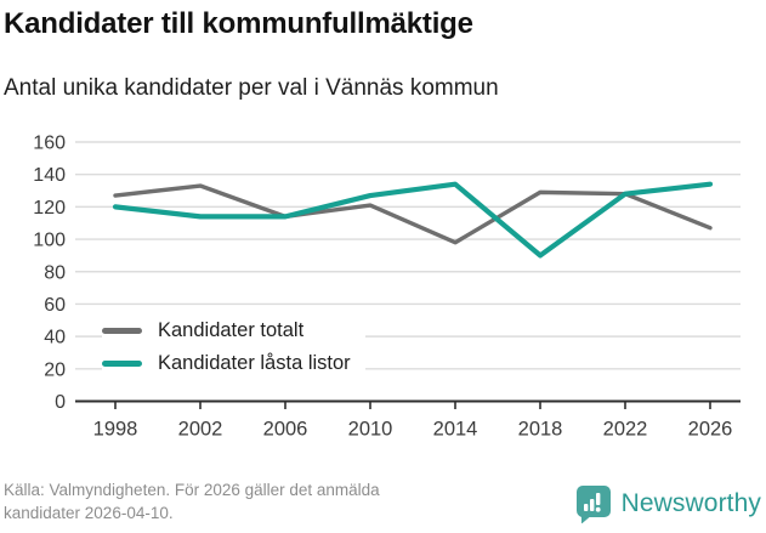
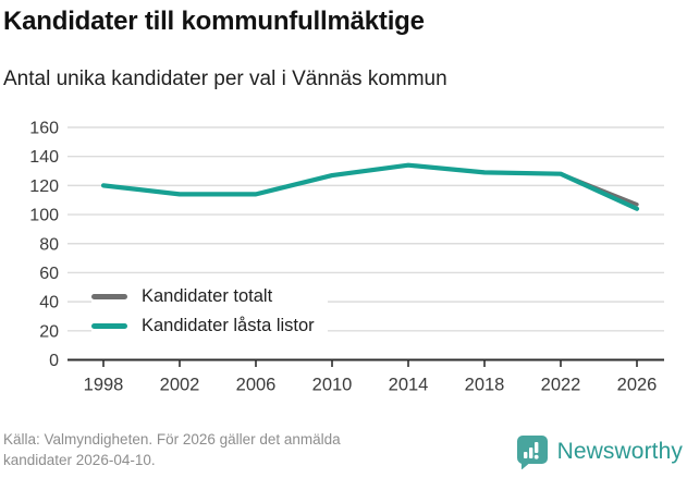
Kandidater totalt/1998: 127 -> 120
Kandidater totalt/2002: 133 -> 114
Kandidater totalt/2010: 121 -> 127
Kandidater totalt/2014: 98 -> 134
Kandidater låsta listor/2018: 90 -> 129
Kandidater låsta listor/2026: 134 -> 104
